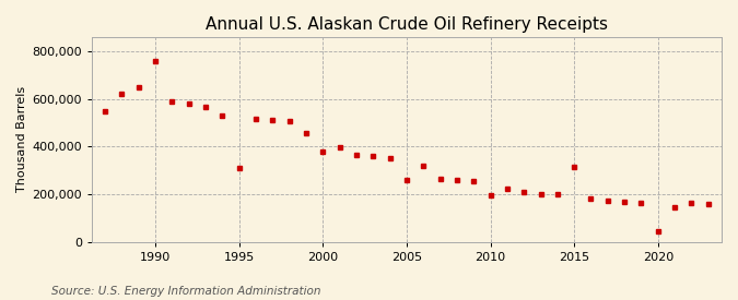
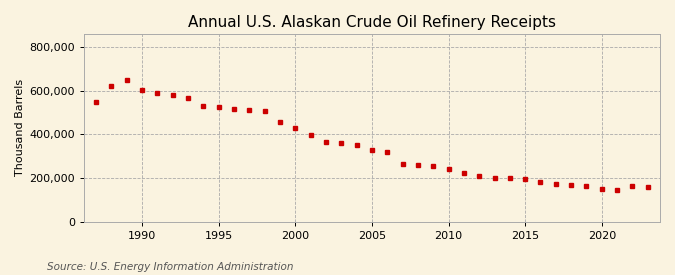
1990: 760,000 -> 605,000
1995: 310,000 -> 525,000
2000: 380,000 -> 430,000
2005: 260,000 -> 330,000
2010: 195,000 -> 240,000
2015: 315,000 -> 195,000
2020: 45,000 -> 150,000
